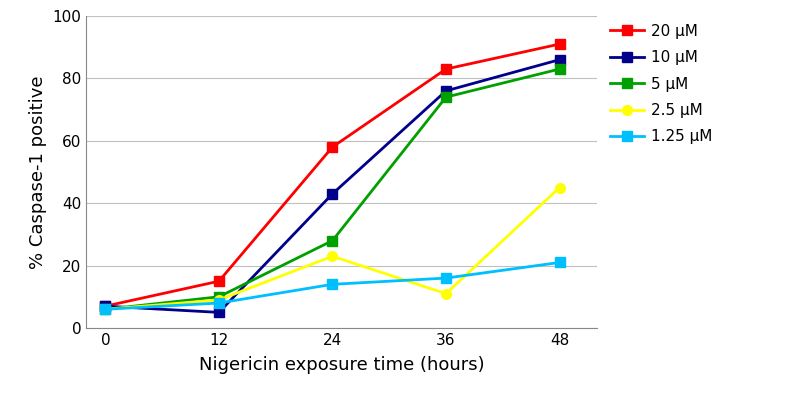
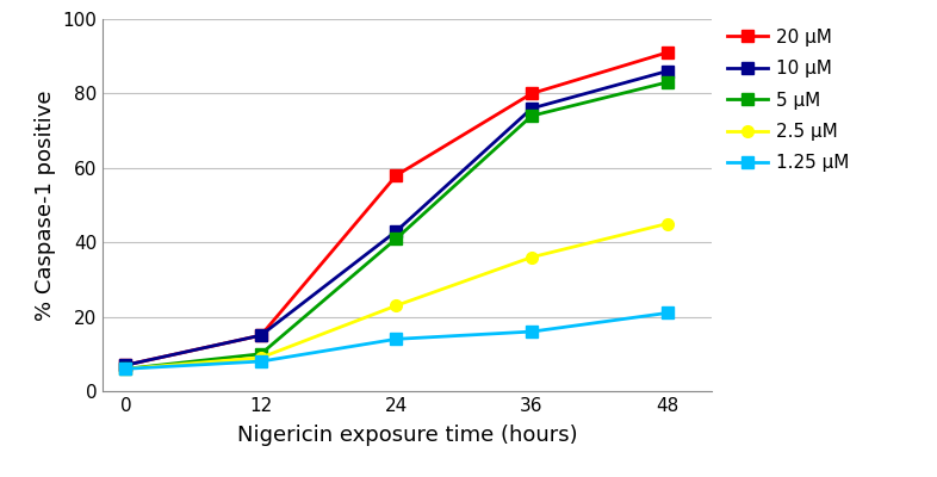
10 μM/12: 5 -> 15
5 μM/24: 28 -> 41
20 μM/36: 83 -> 80
2.5 μM/36: 11 -> 36
